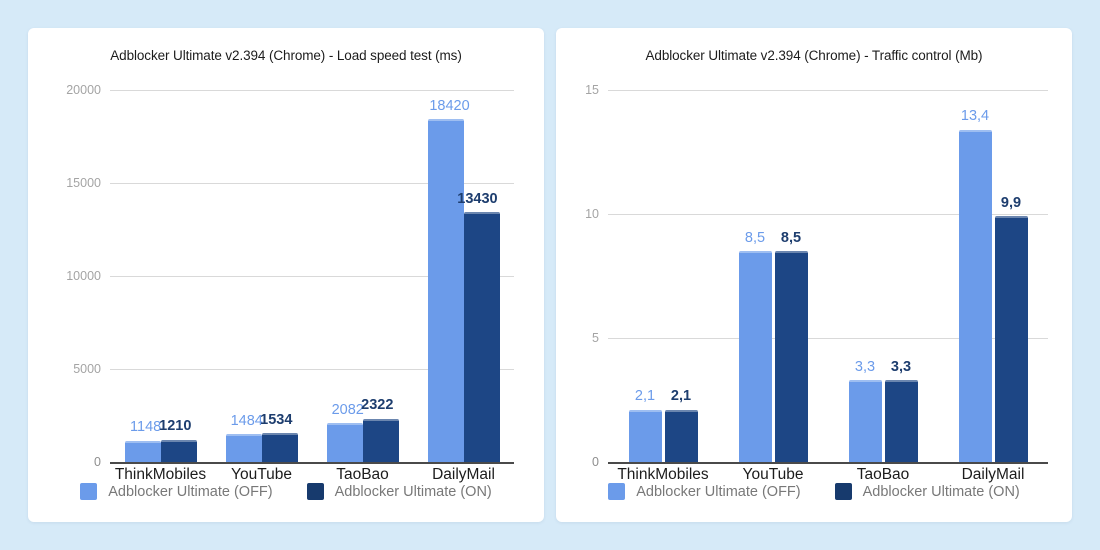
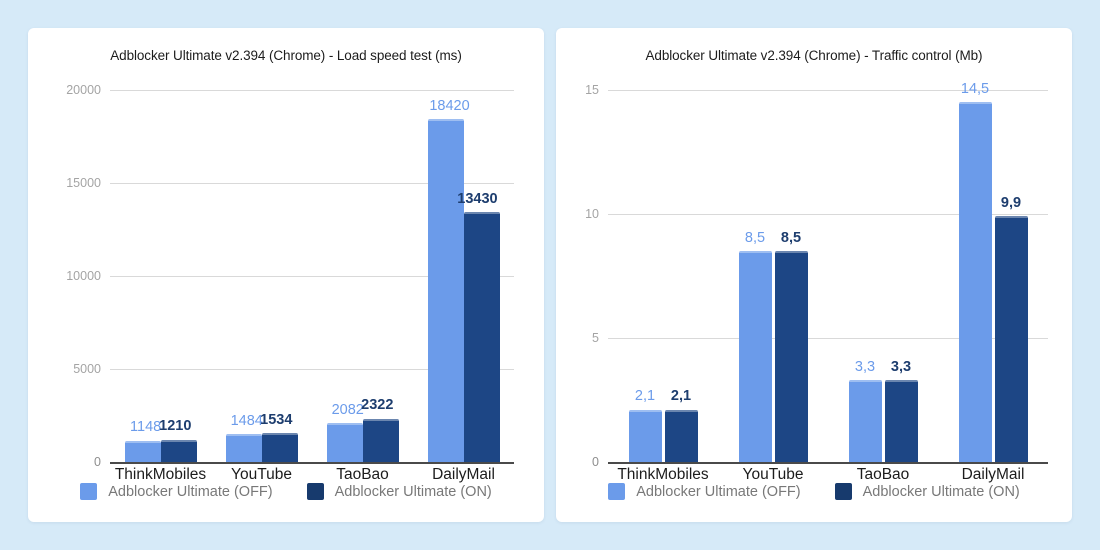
Adblocker Ultimate v2.394 (Chrome) - Traffic control (Mb)/Adblocker Ultimate (OFF)/DailyMail: 13,4 -> 14,5
